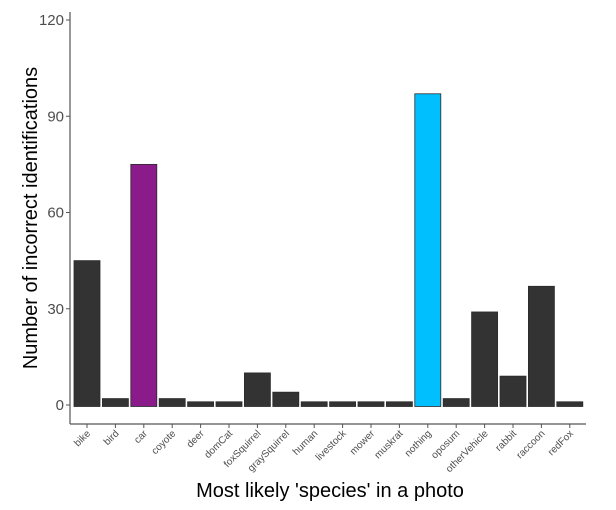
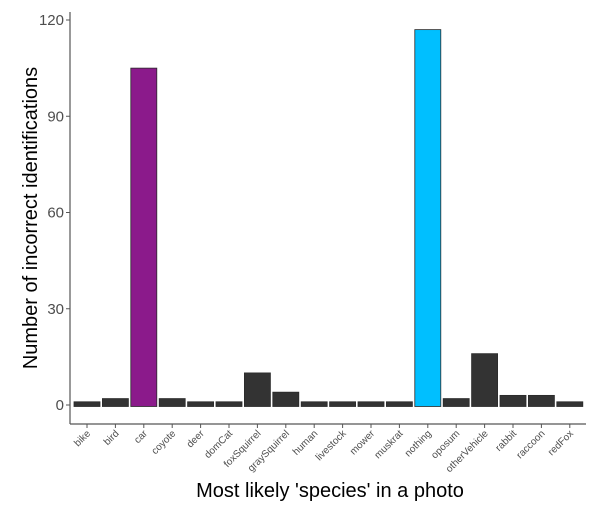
bike: 45 -> 1
car: 75 -> 105
nothing: 97 -> 117
otherVehicle: 29 -> 16
rabbit: 9 -> 3
raccoon: 37 -> 3
